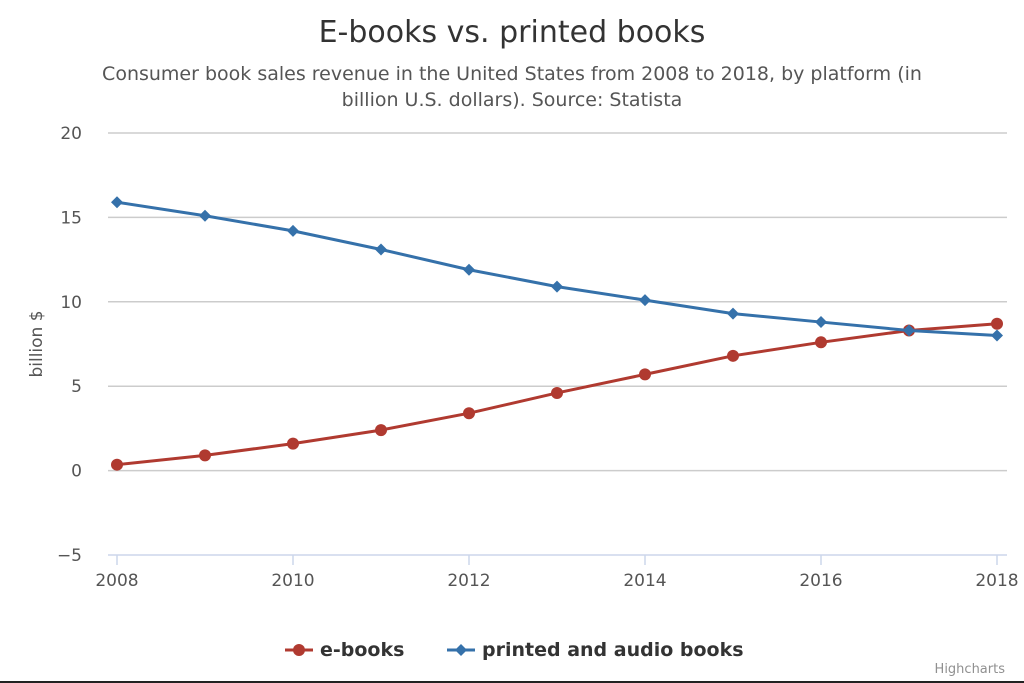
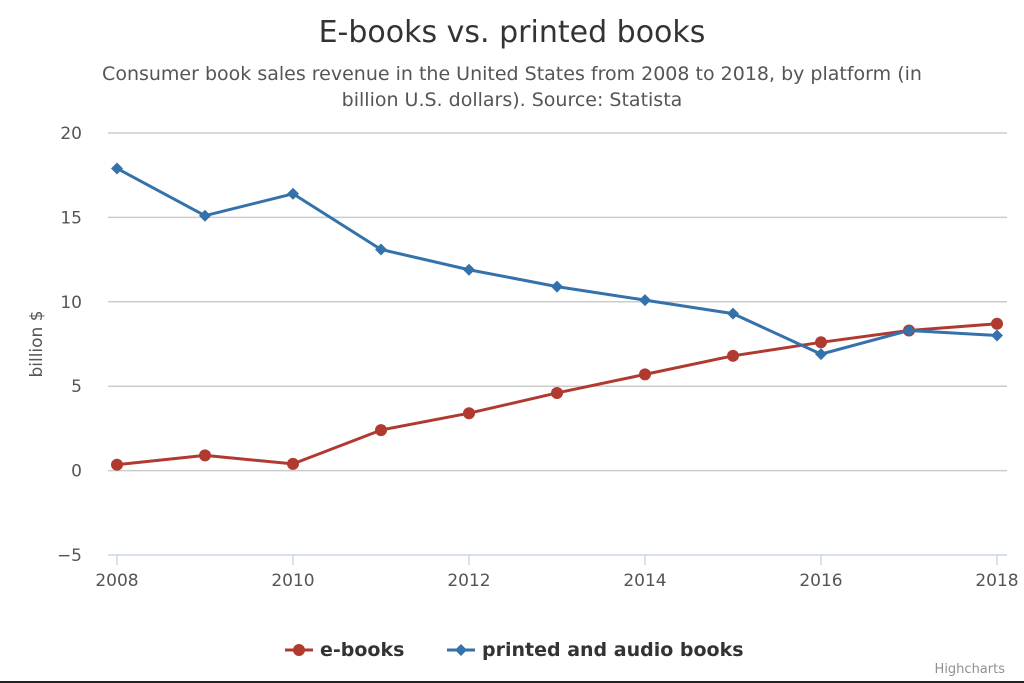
printed and audio books/2008: 15.9 -> 17.9
e-books/2010: 1.6 -> 0.4
printed and audio books/2010: 14.2 -> 16.4
printed and audio books/2016: 8.8 -> 6.9
